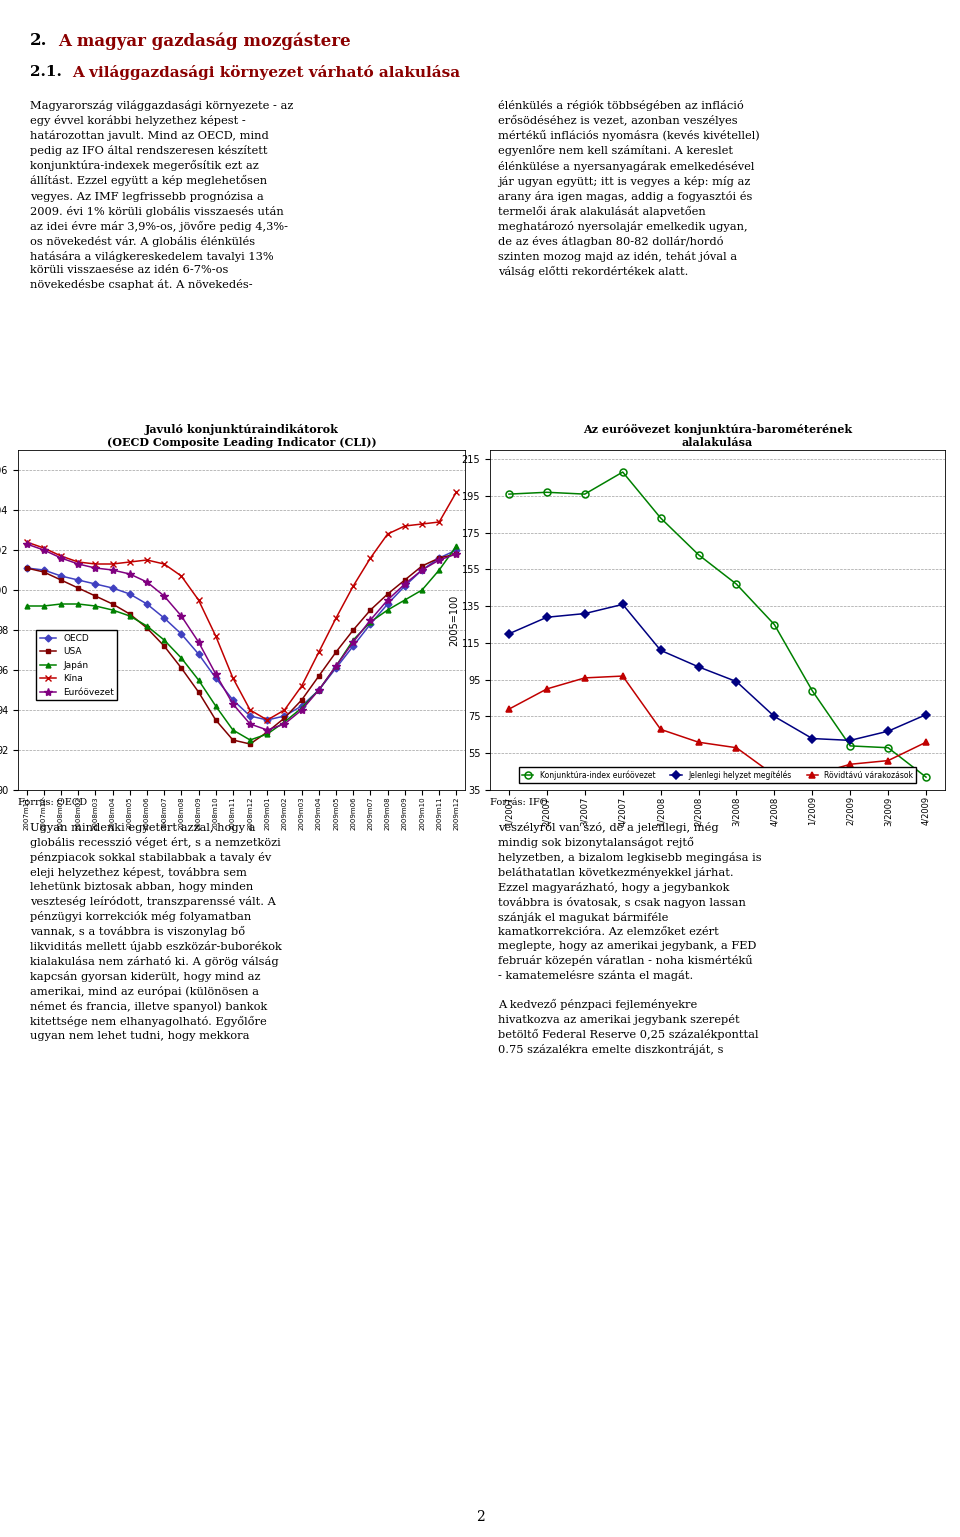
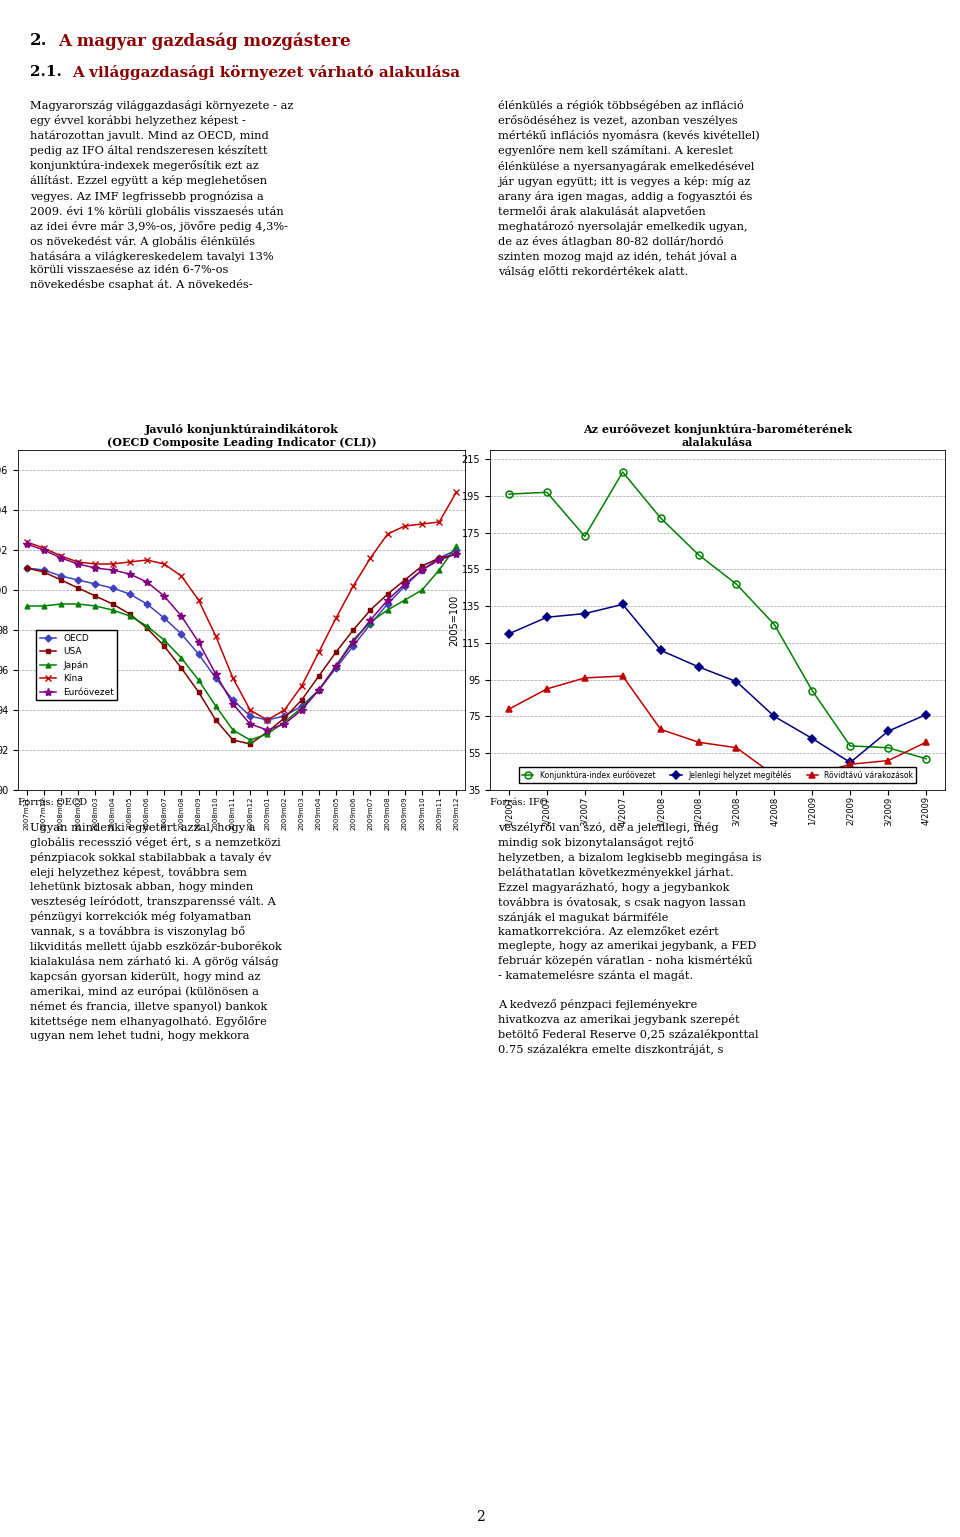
Az euróövezet konjunktúra-barométerének alalakulása/Konjunktúra-index euróövezet/3/2007: 196 -> 173
Az euróövezet konjunktúra-barométerének alalakulása/Jelenlegi helyzet megítélés/2/2009: 62 -> 50
Az euróövezet konjunktúra-barométerének alalakulása/Konjunktúra-index euróövezet/4/2009: 42 -> 52
